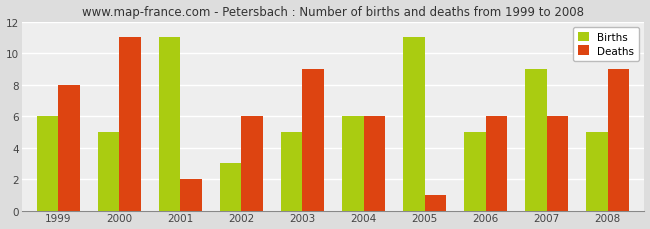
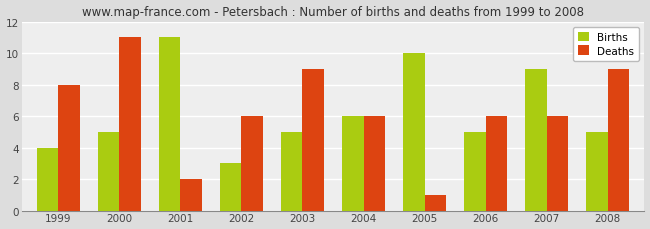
Births/1999: 6 -> 4
Births/2005: 11 -> 10
